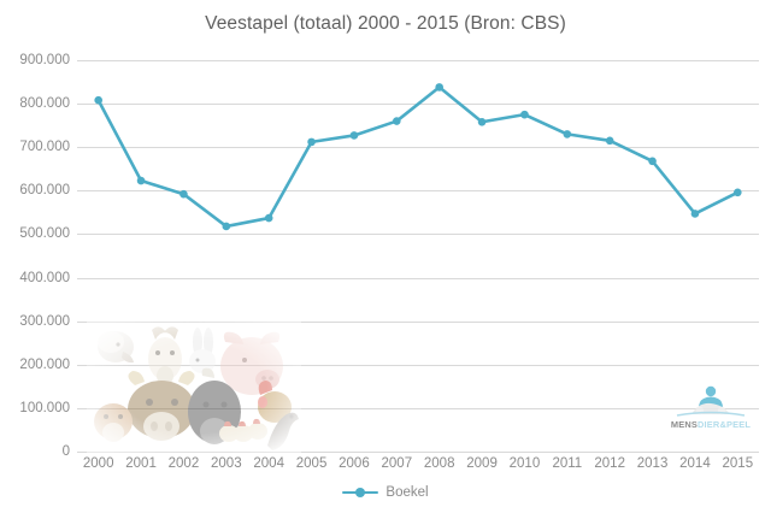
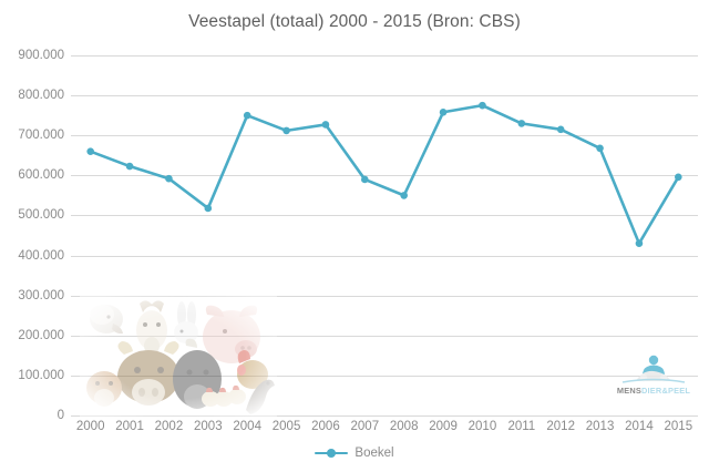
2000: 810000 -> 660000
2004: 540000 -> 750000
2007: 760000 -> 590000
2008: 840000 -> 550000
2014: 550000 -> 430000
